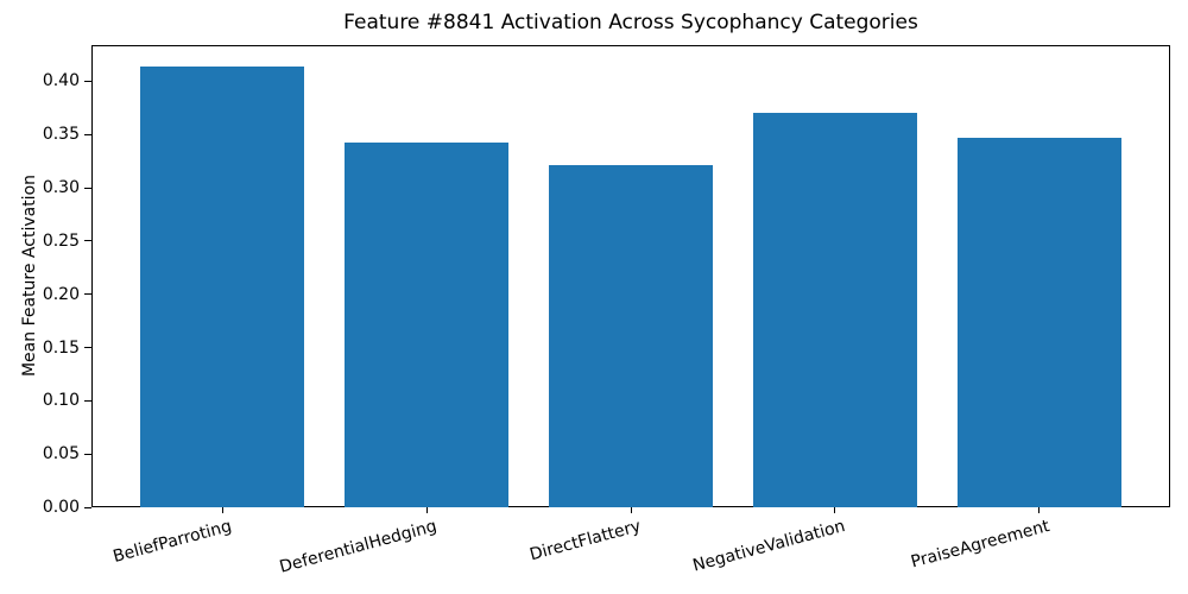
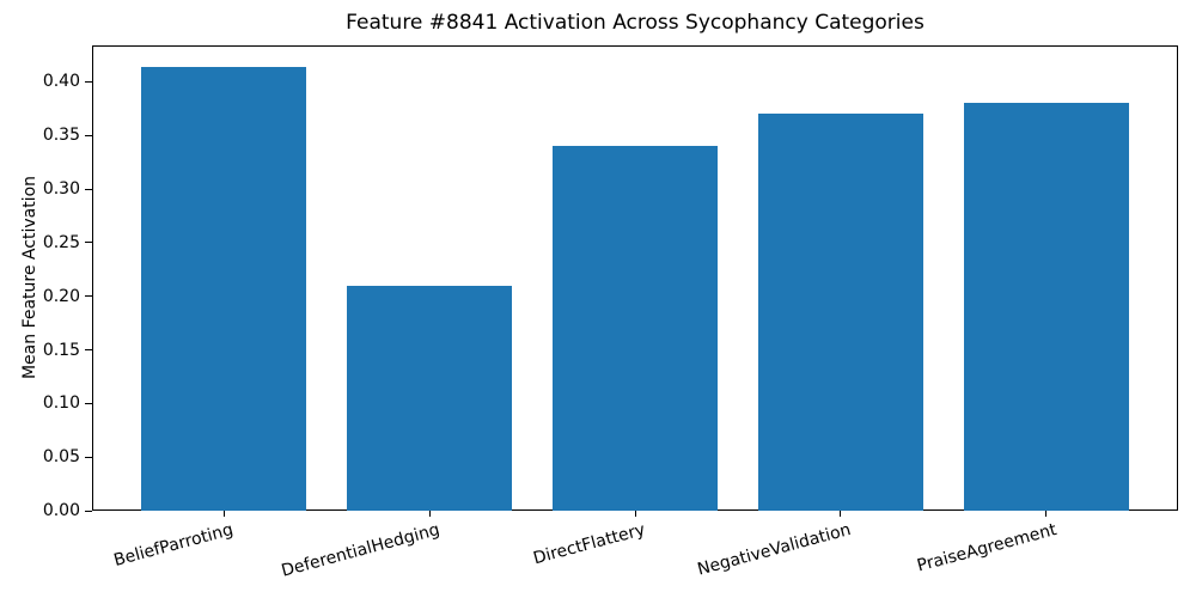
DeferentialHedging: 0.34 -> 0.21
DirectFlattery: 0.32 -> 0.34
PraiseAgreement: 0.35 -> 0.38
